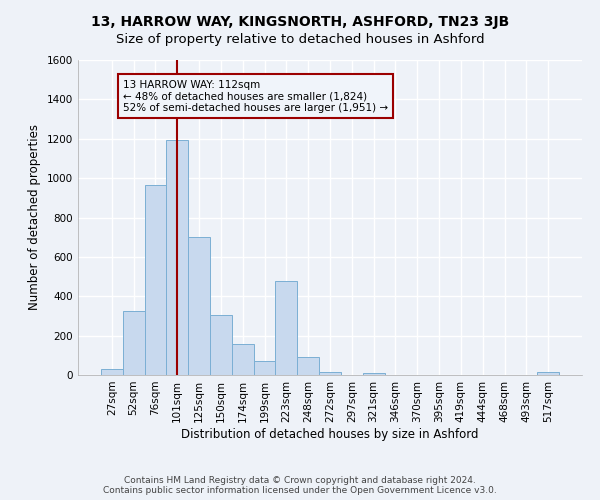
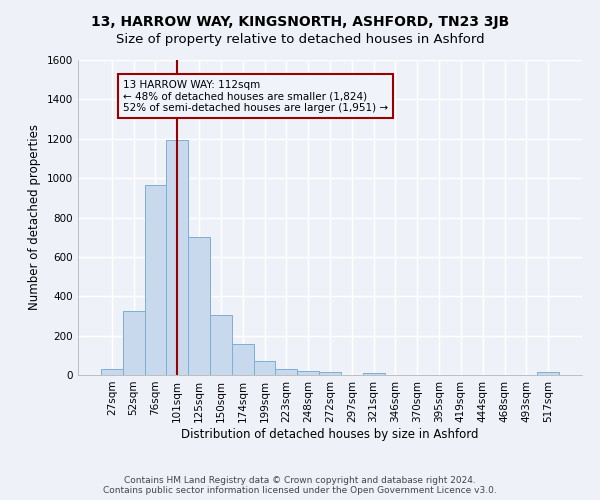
223sqm: 480 -> 30
248sqm: 90 -> 20
